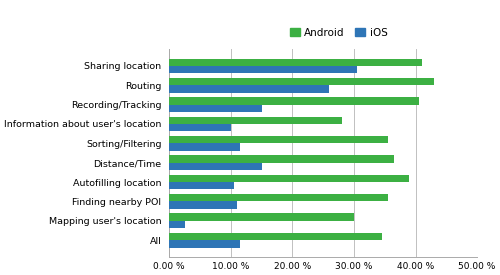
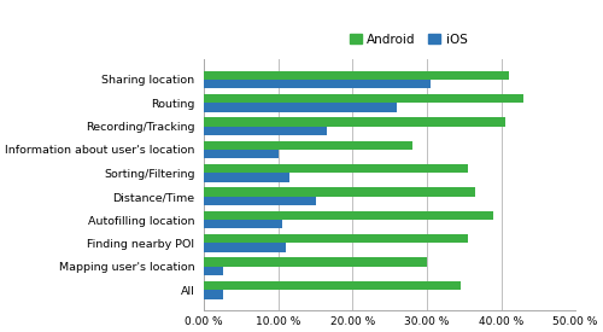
iOS/Recording/Tracking: 15.0 % -> 16.6 %
iOS/All: 11.5 % -> 2.6 %
